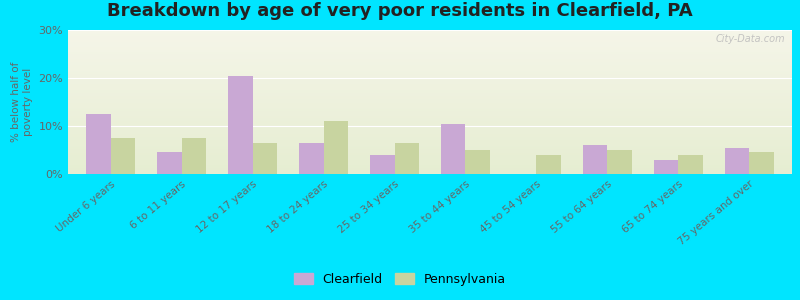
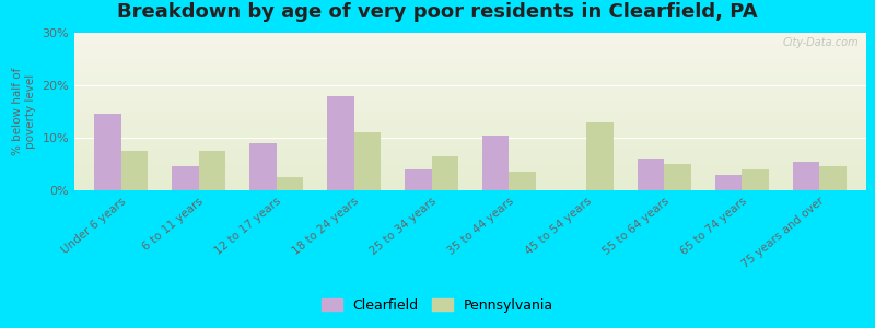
Clearfield/Under 6 years: 12.5% -> 14.5%
Clearfield/12 to 17 years: 20.5% -> 9.0%
Pennsylvania/12 to 17 years: 6.5% -> 2.5%
Clearfield/18 to 24 years: 6.5% -> 18.0%
Pennsylvania/35 to 44 years: 5.0% -> 3.5%
Pennsylvania/45 to 54 years: 4.0% -> 13.0%
